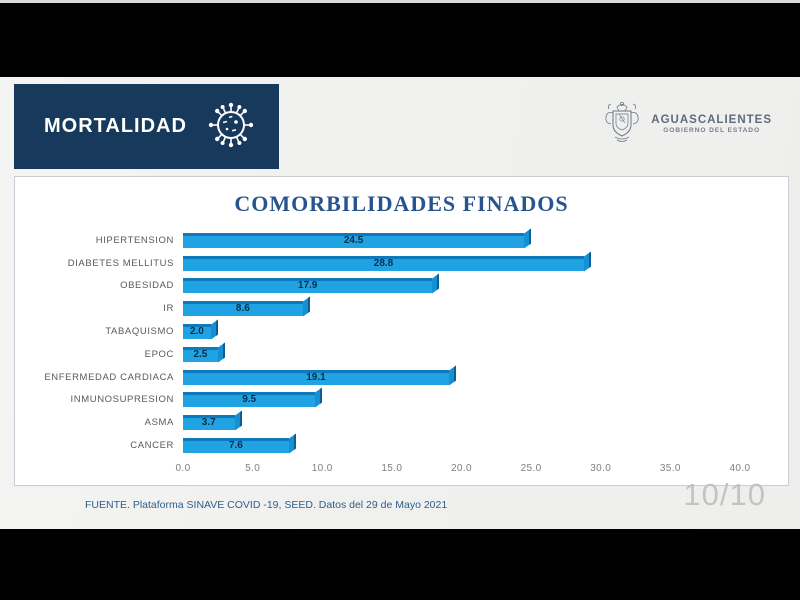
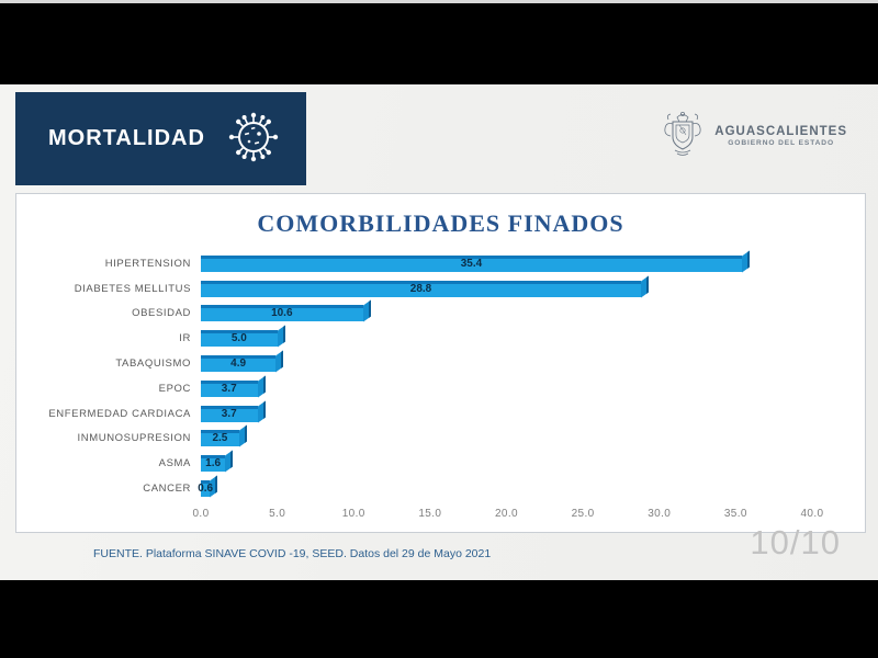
HIPERTENSION: 24.5 -> 35.4
OBESIDAD: 17.9 -> 10.6
IR: 8.6 -> 5.0
TABAQUISMO: 2.0 -> 4.9
EPOC: 2.5 -> 3.7
ENFERMEDAD CARDIACA: 19.1 -> 3.7
INMUNOSUPRESION: 9.5 -> 2.5
ASMA: 3.7 -> 1.6
CANCER: 7.6 -> 0.6
